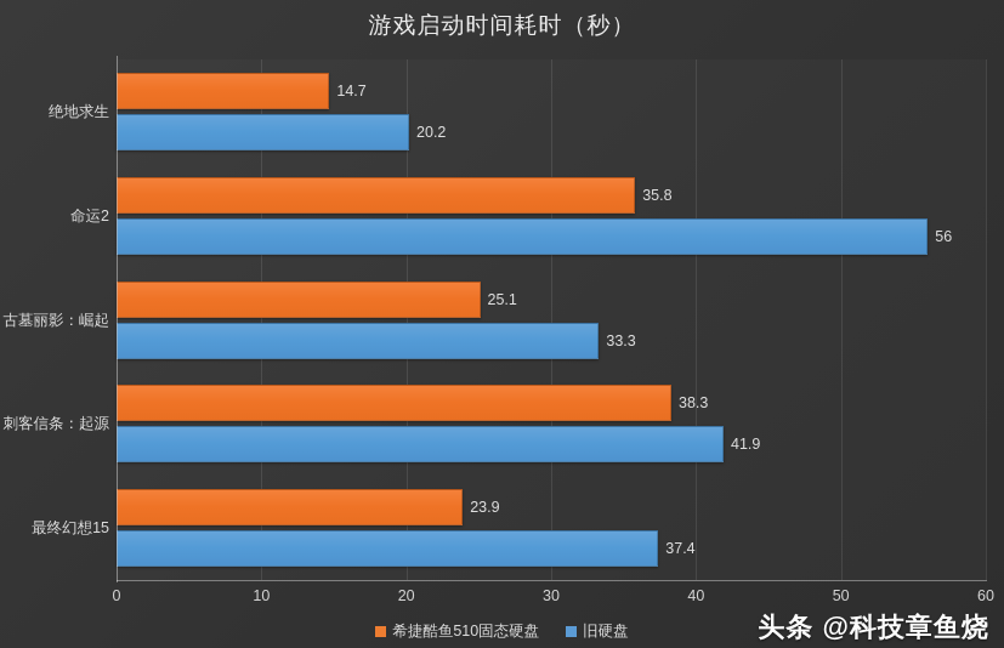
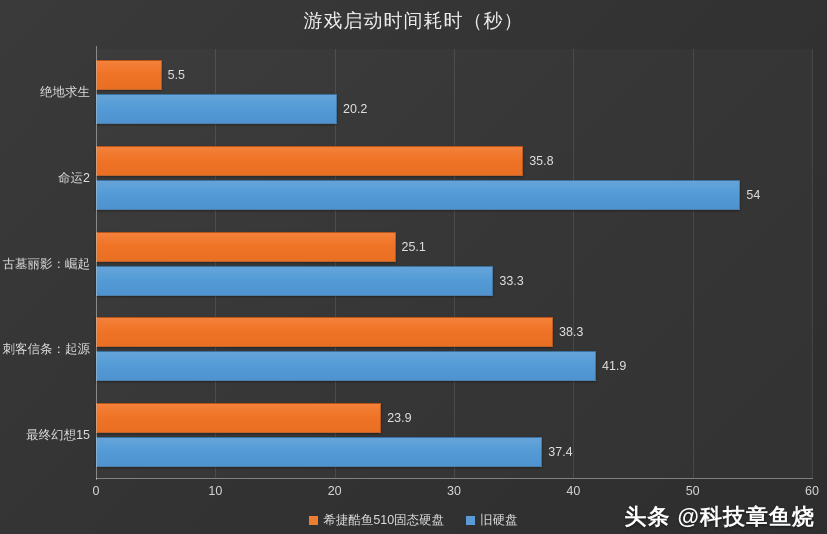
希捷酷鱼510固态硬盘/绝地求生: 14.7 -> 5.5
旧硬盘/命运2: 56 -> 54
